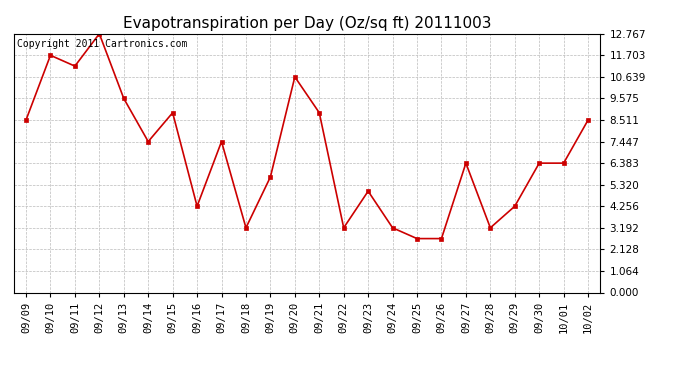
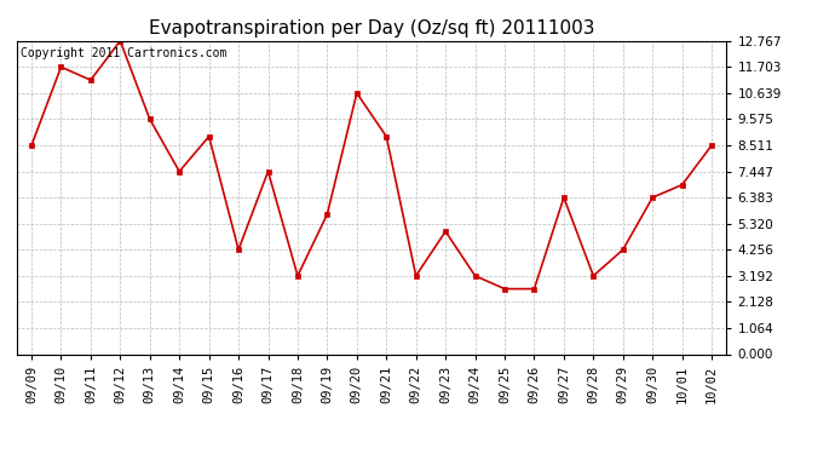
10/01: 6.38 -> 6.90
